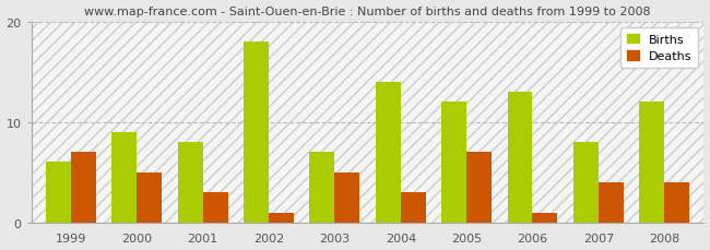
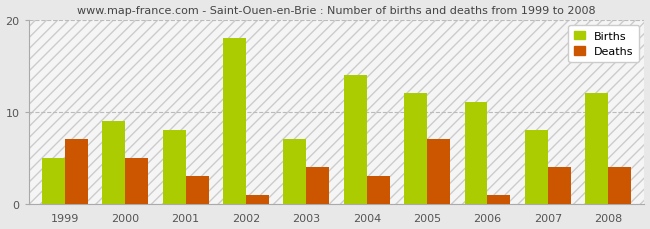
Births/1999: 6 -> 5
Deaths/2003: 5 -> 4
Births/2006: 13 -> 11
